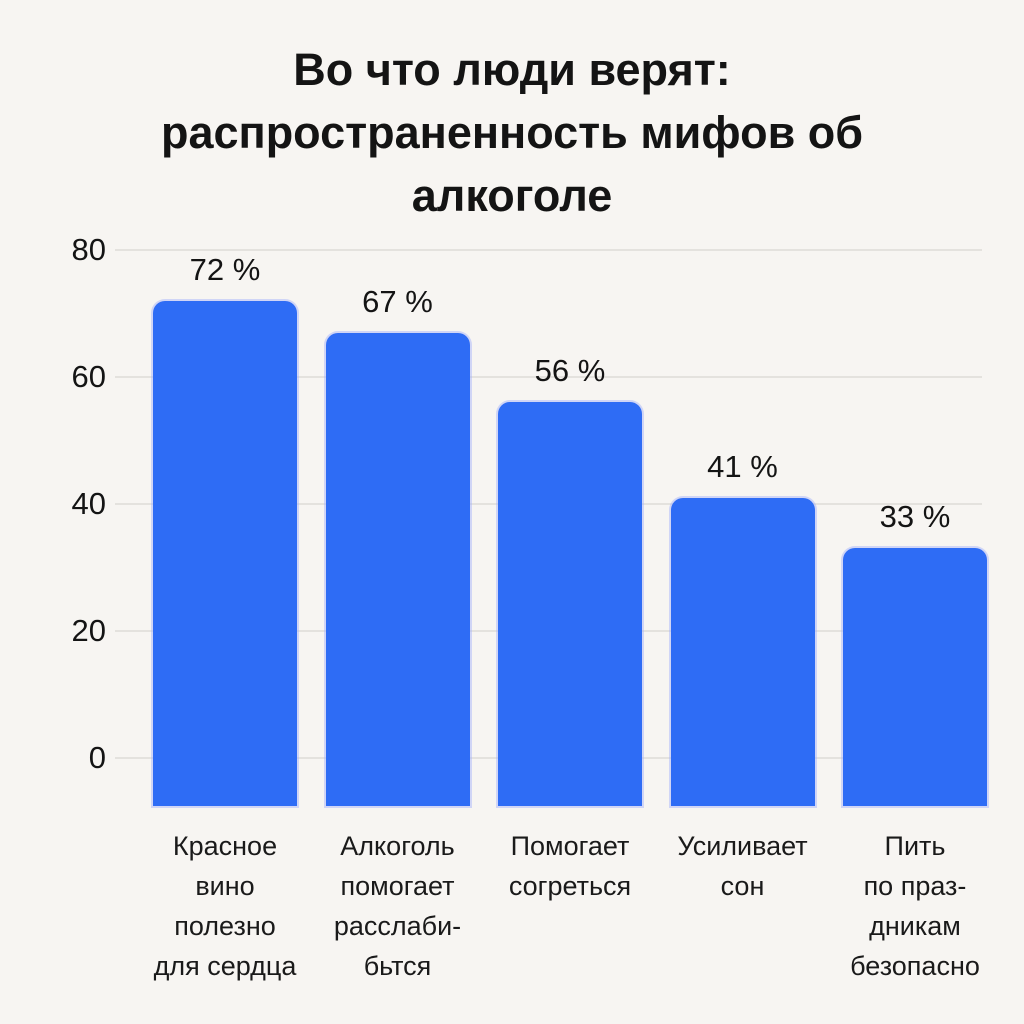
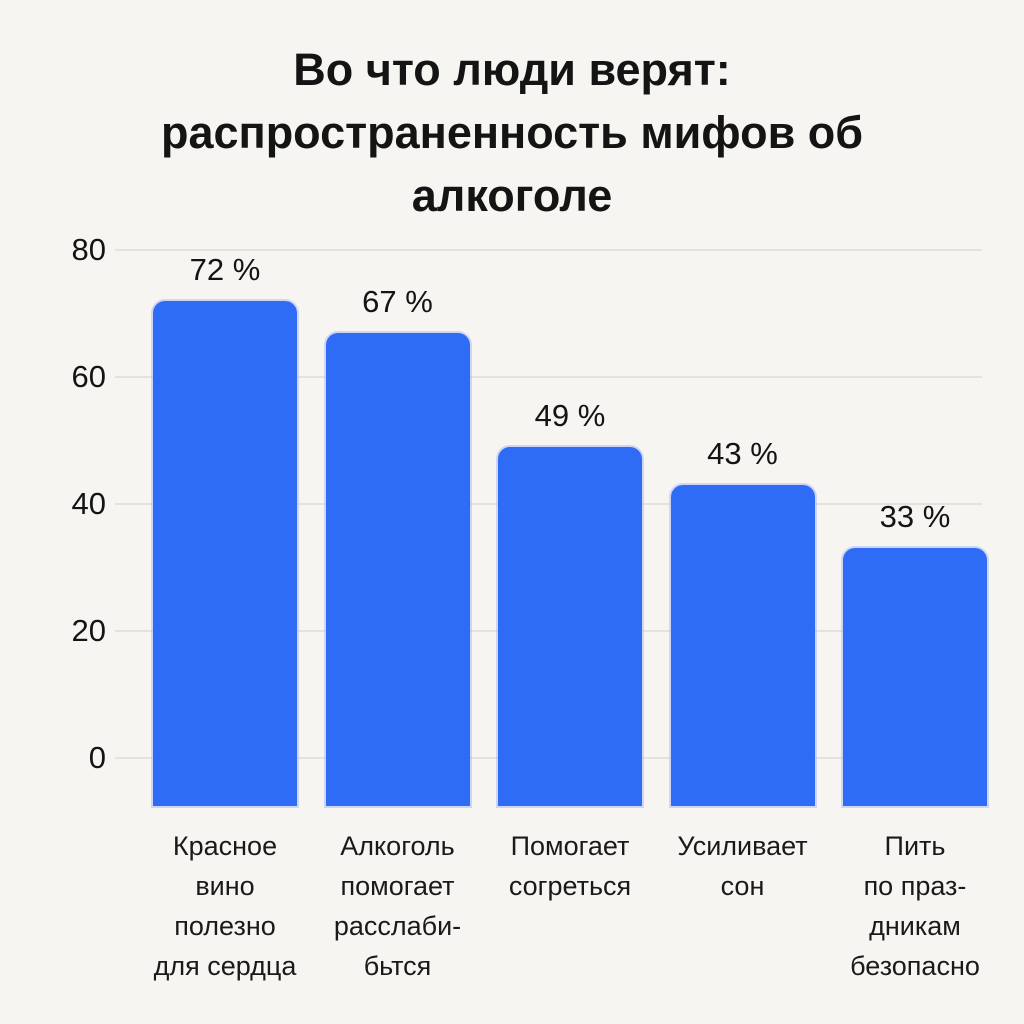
Помогает согреться: 56 -> 49
Усиливает сон: 41 -> 43
